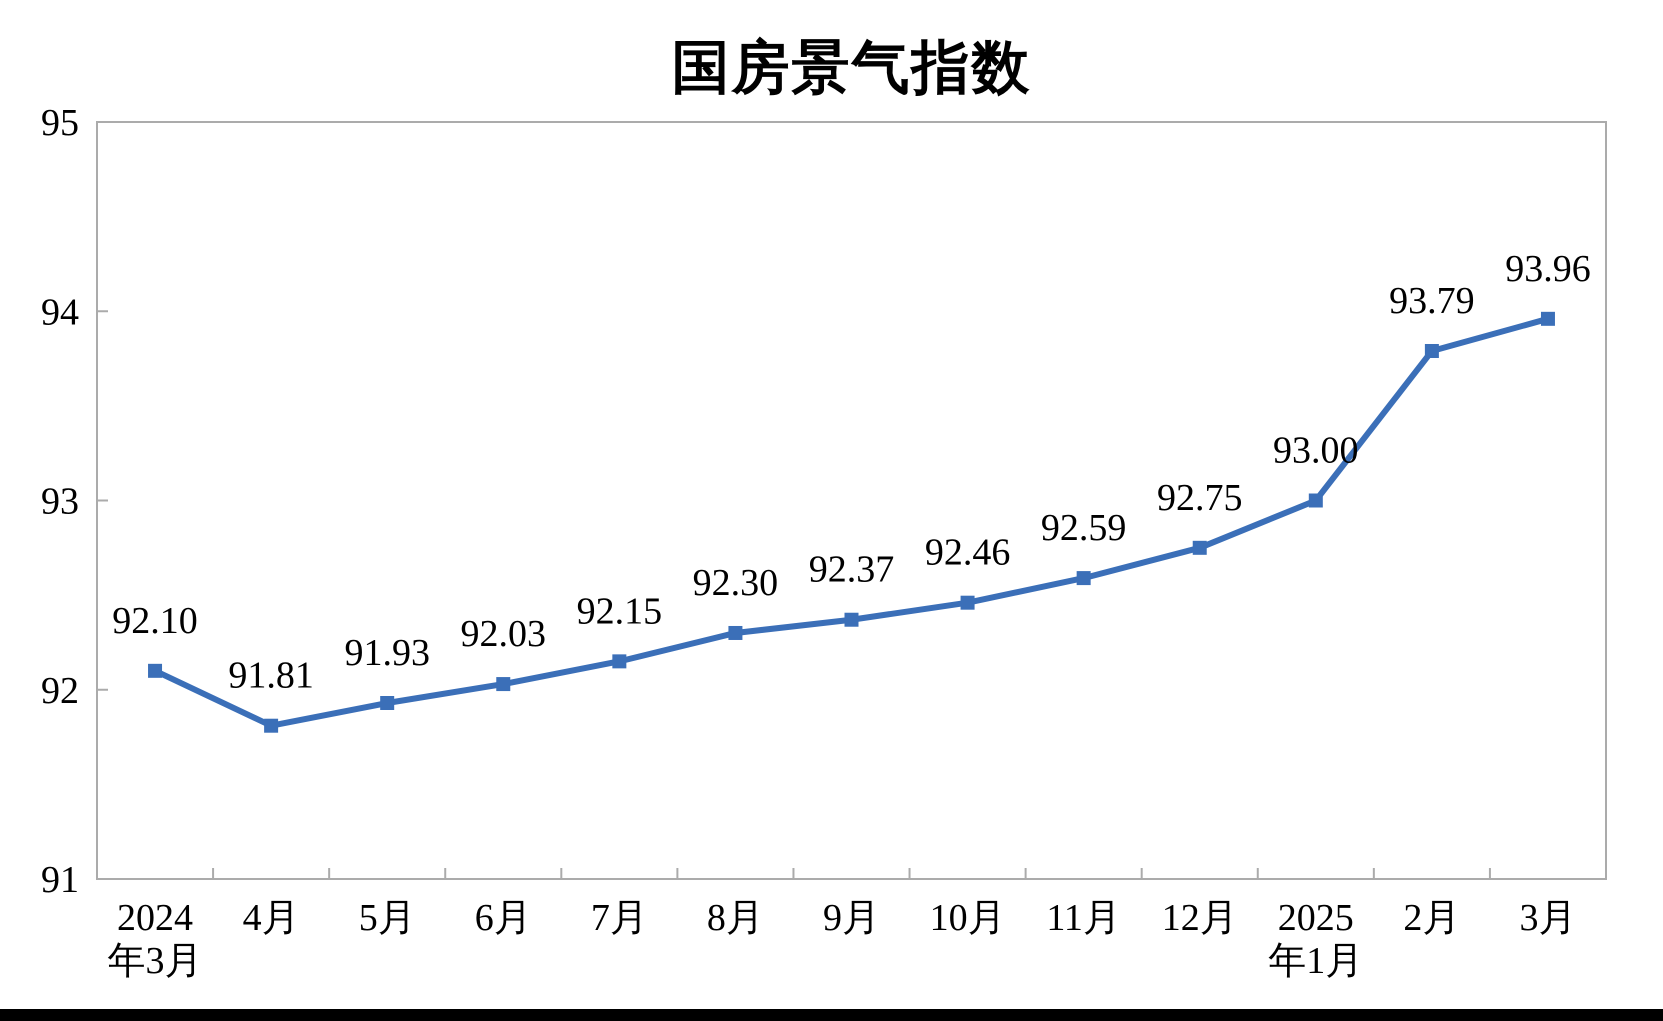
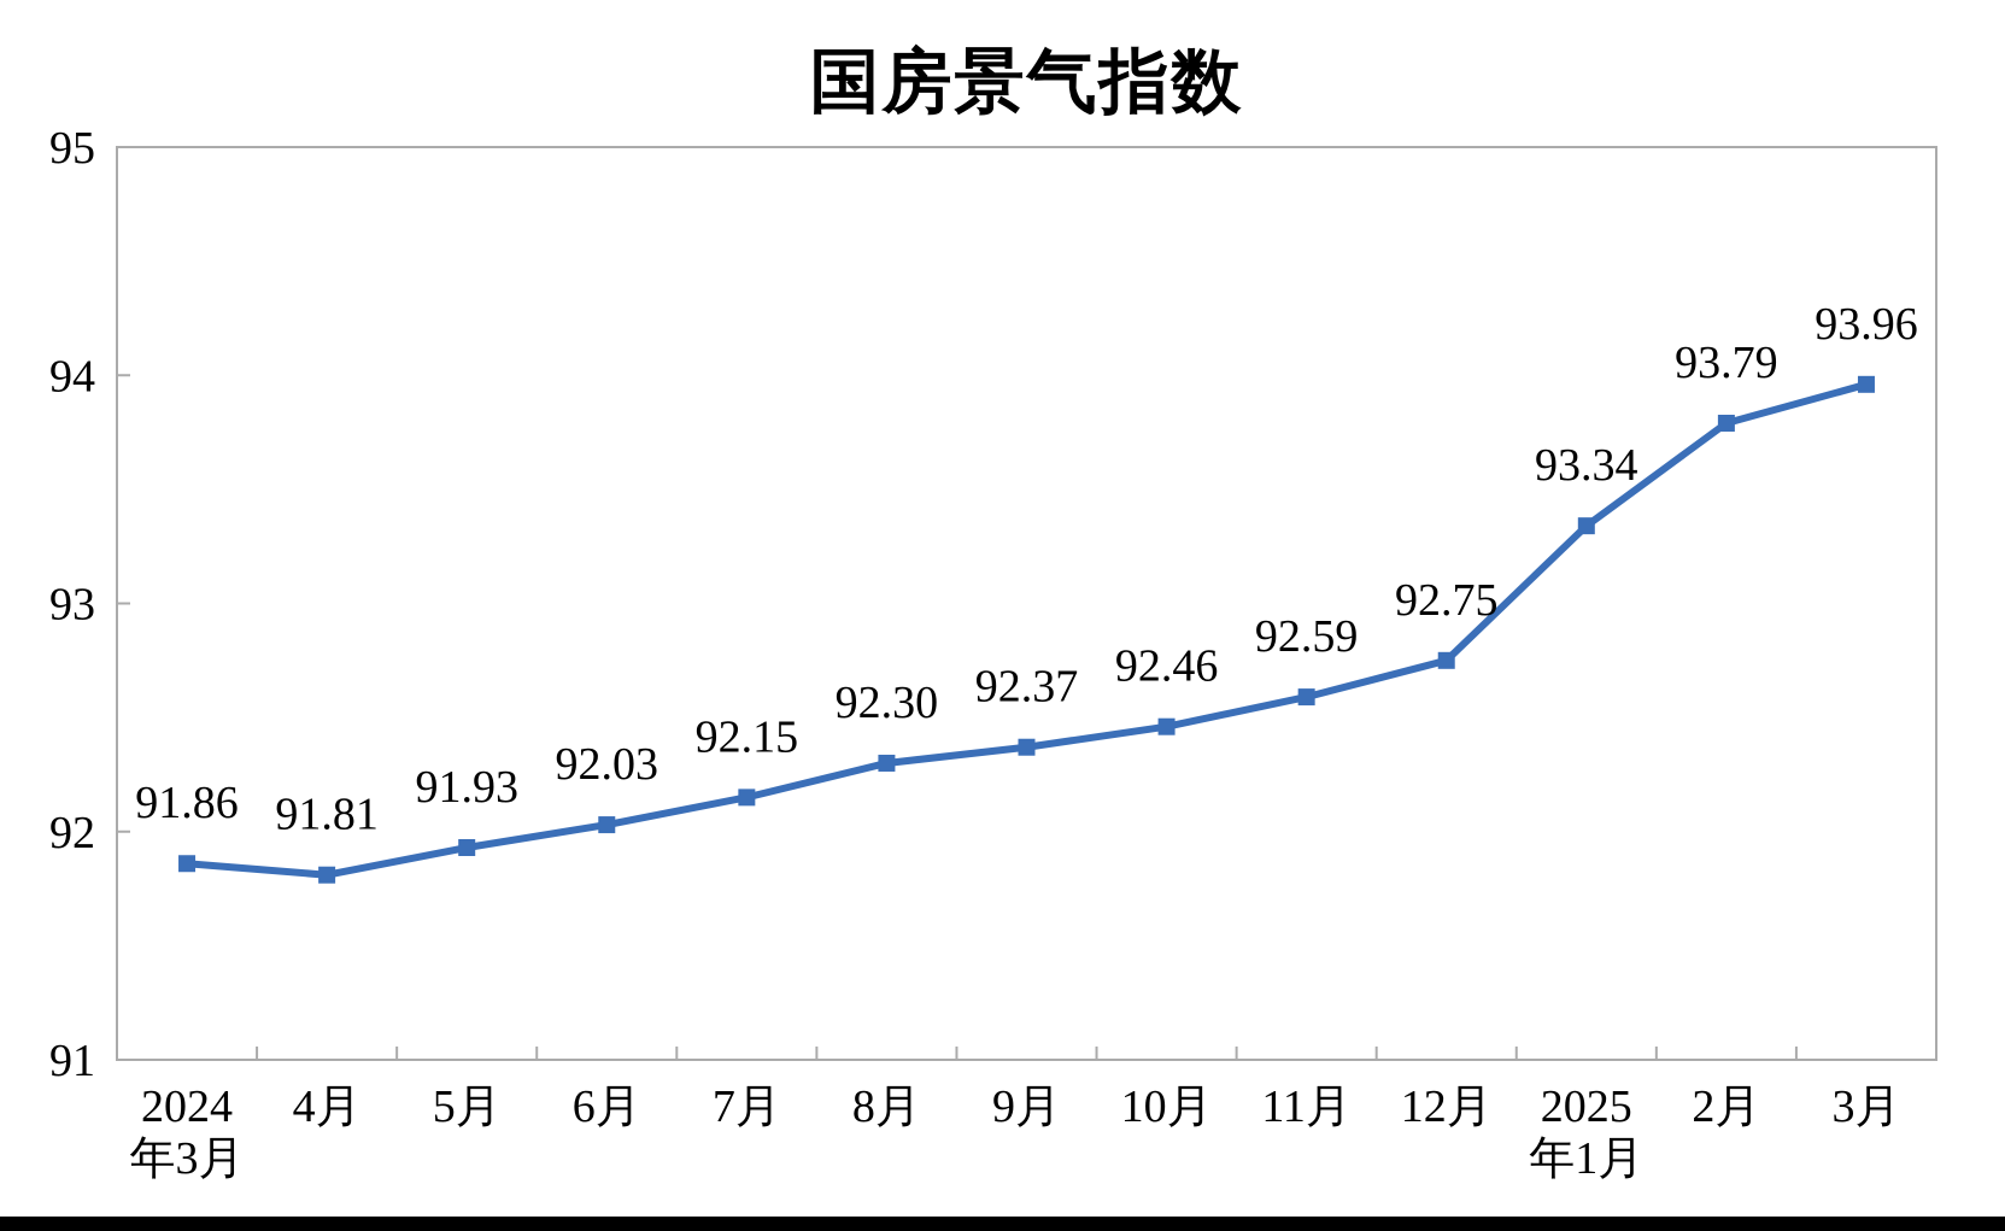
2024年3月: 92.10 -> 91.86
2025年1月: 93.00 -> 93.34
